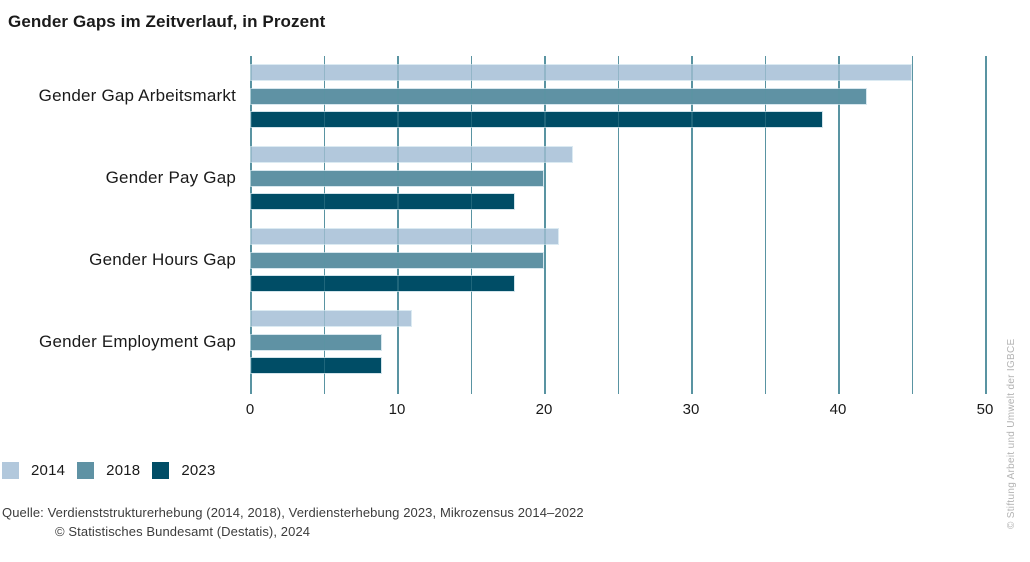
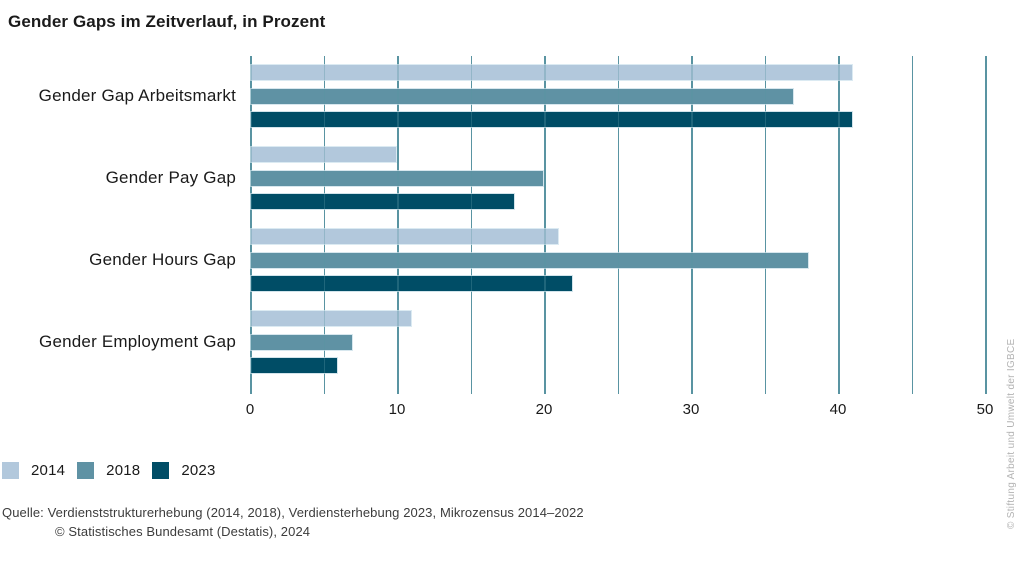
2014/Gender Gap Arbeitsmarkt: 45 -> 41
2018/Gender Gap Arbeitsmarkt: 42 -> 37
2023/Gender Gap Arbeitsmarkt: 39 -> 41
2014/Gender Pay Gap: 22 -> 10
2018/Gender Hours Gap: 20 -> 38
2023/Gender Hours Gap: 18 -> 22
2018/Gender Employment Gap: 9 -> 7
2023/Gender Employment Gap: 9 -> 6
